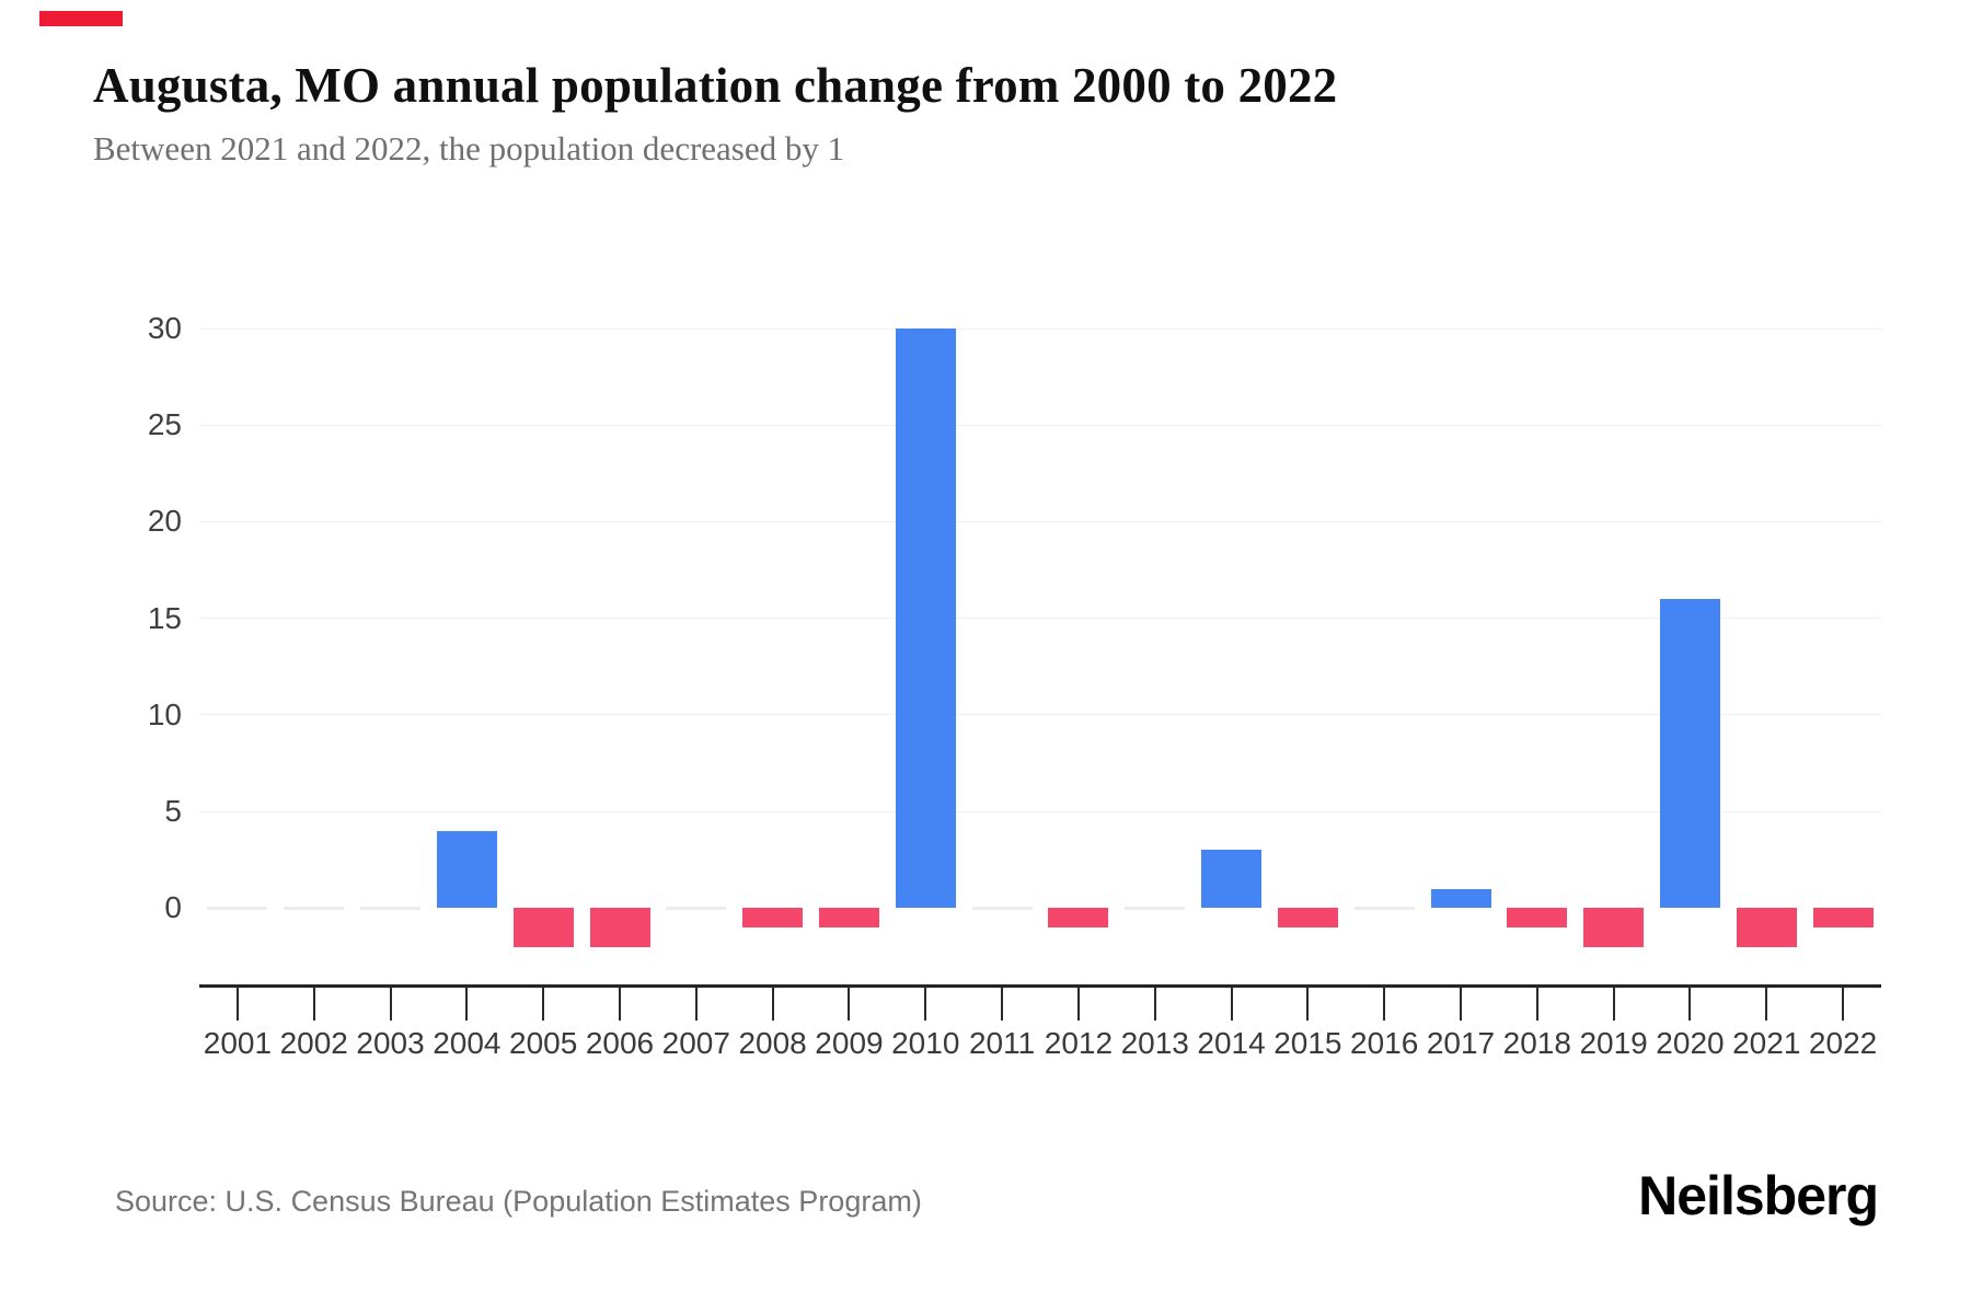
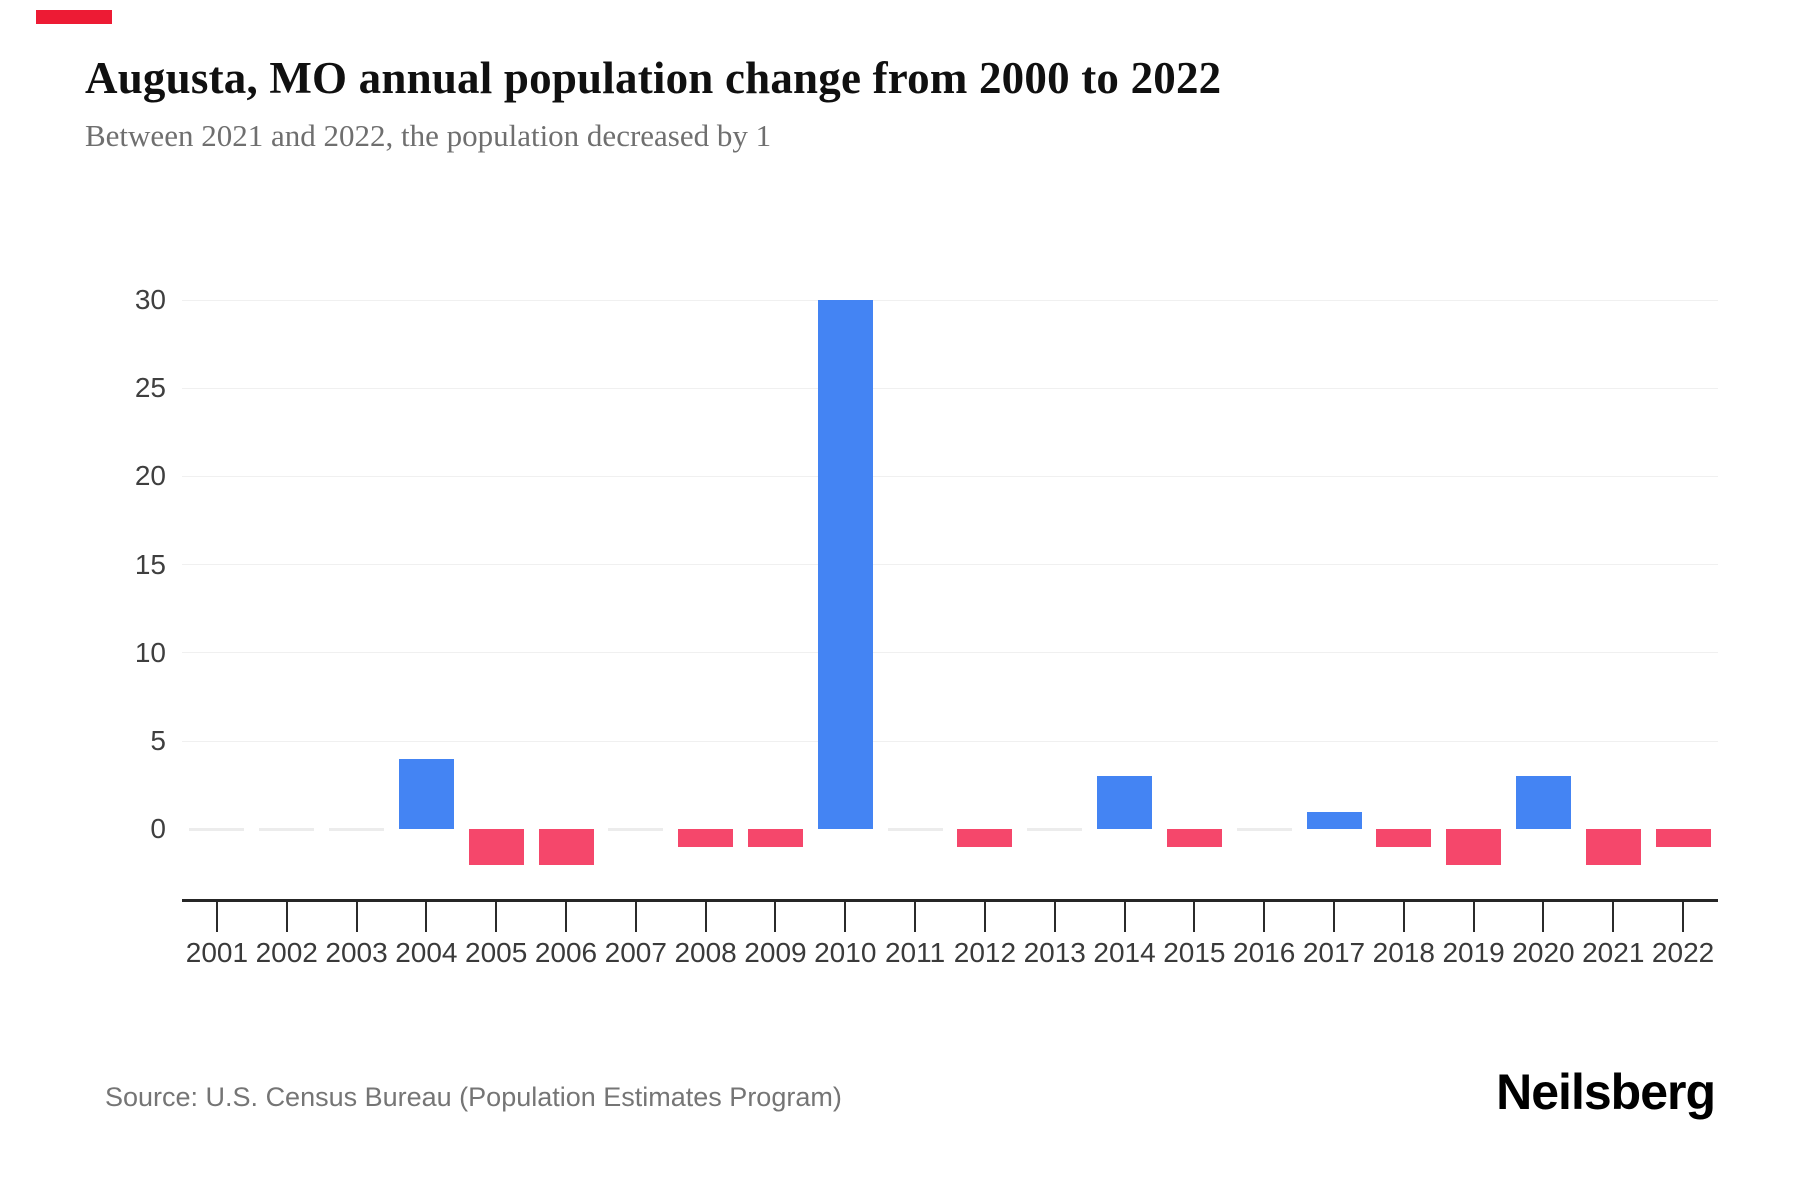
2020: 16 -> 3
